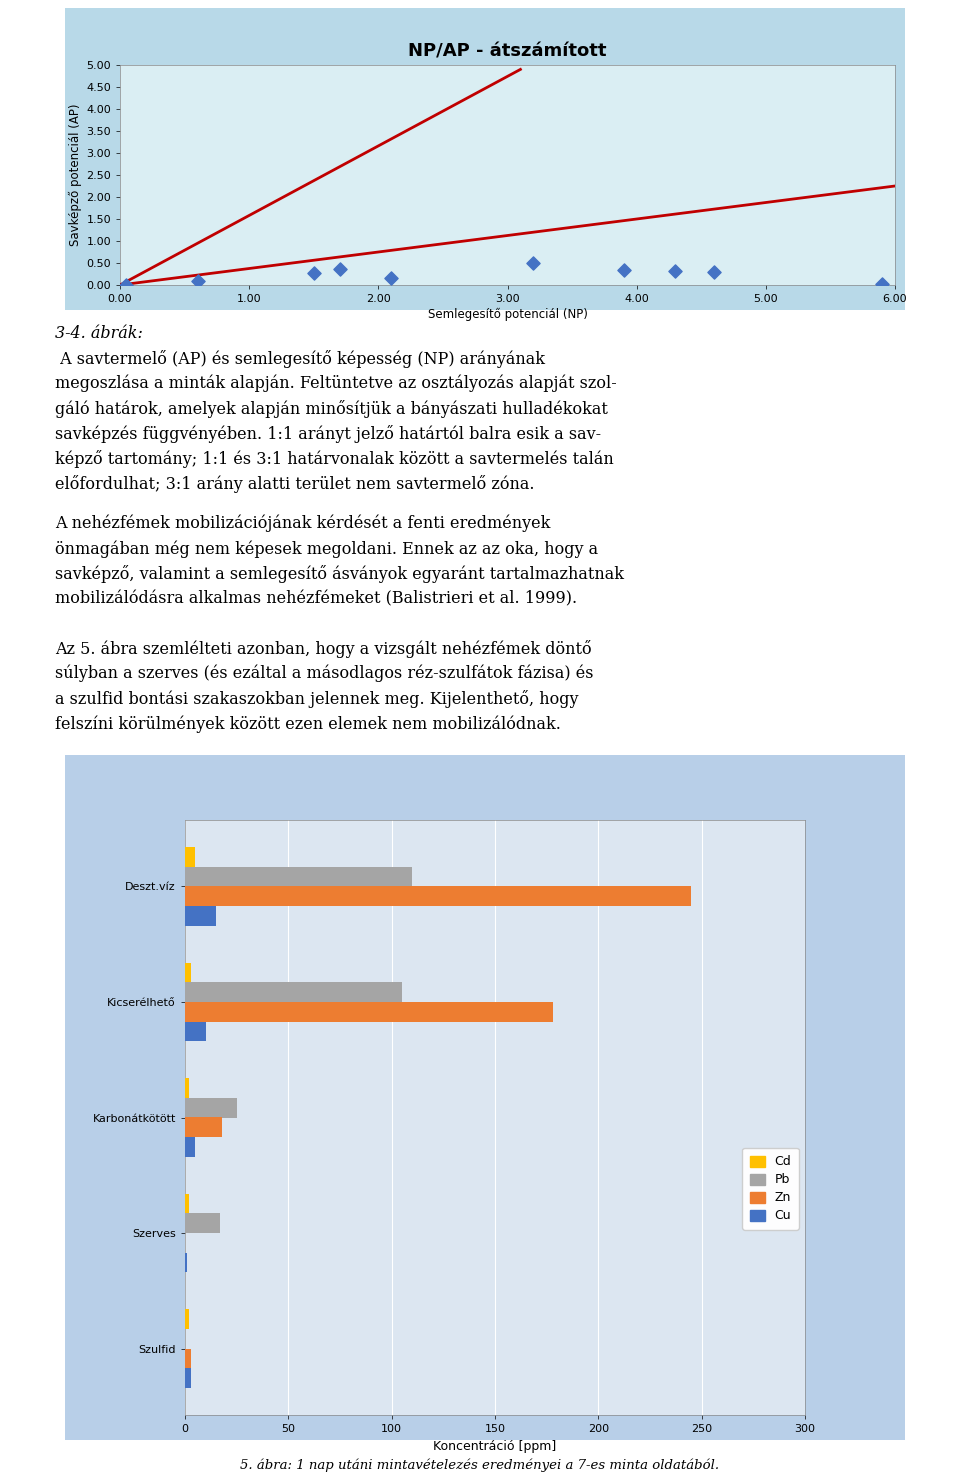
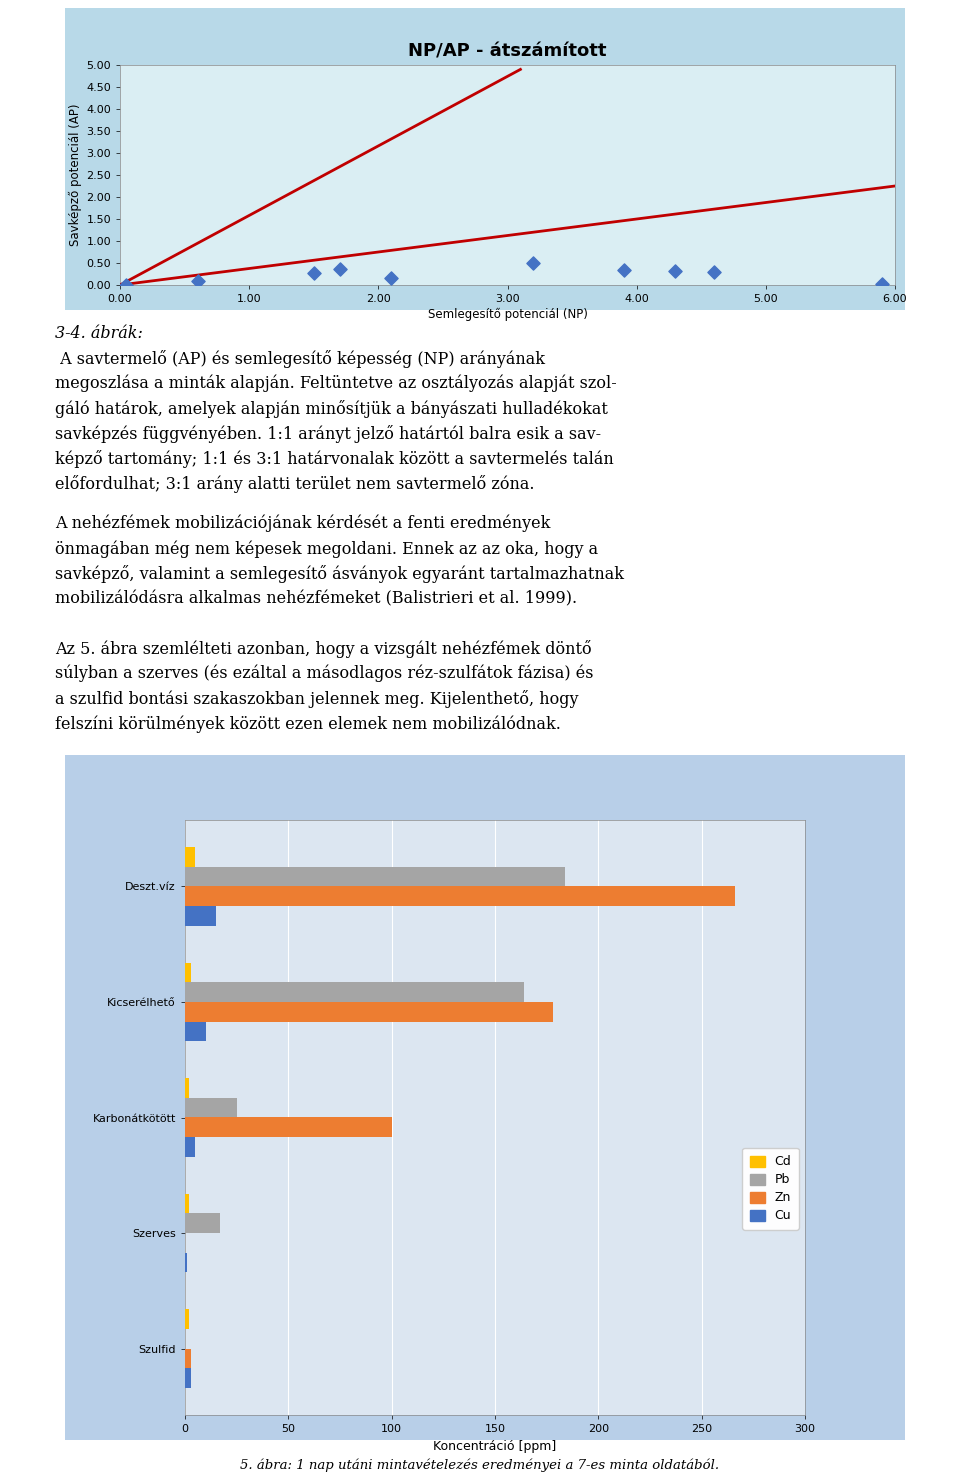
Pb/Deszt.víz: 110 -> 184
Zn/Deszt.víz: 245 -> 266
Pb/Kicserélhető: 105 -> 164
Zn/Karbonátkötött: 18 -> 100
